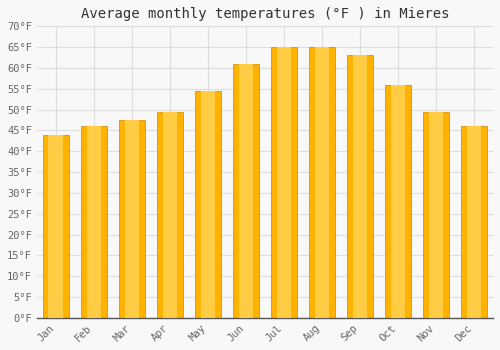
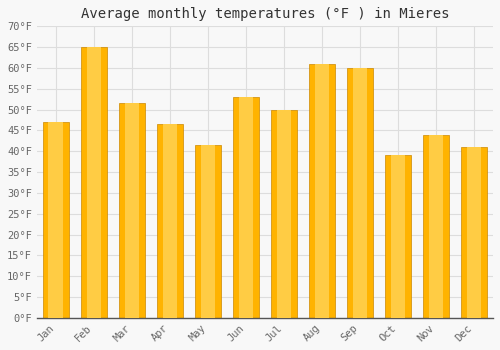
Jan: 44.0°F -> 47.0°F
Feb: 46.0°F -> 65.0°F
Mar: 47.5°F -> 51.5°F
Apr: 49.5°F -> 46.5°F
May: 54.5°F -> 41.5°F
Jun: 61.0°F -> 53.0°F
Jul: 65.0°F -> 50.0°F
Aug: 65.0°F -> 61.0°F
Sep: 63.0°F -> 60.0°F
Oct: 56.0°F -> 39.0°F
Nov: 49.5°F -> 44.0°F
Dec: 46.0°F -> 41.0°F
